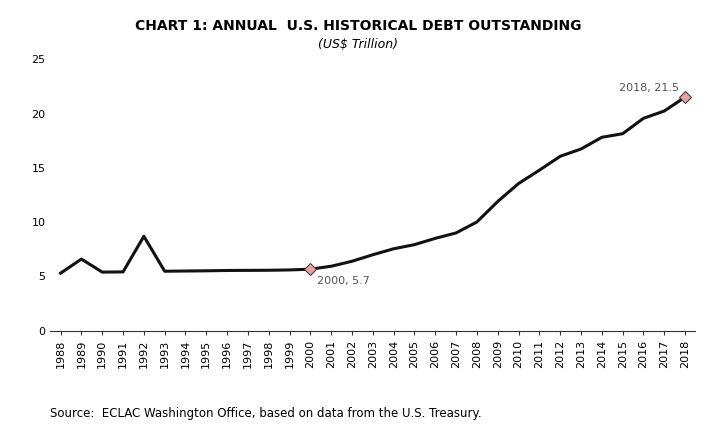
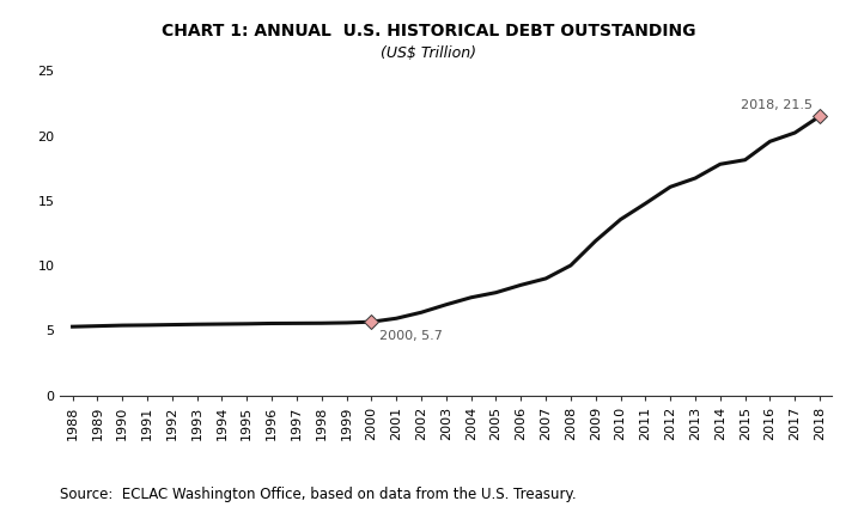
1989: 6.6 -> 5.3
1992: 8.7 -> 5.5
